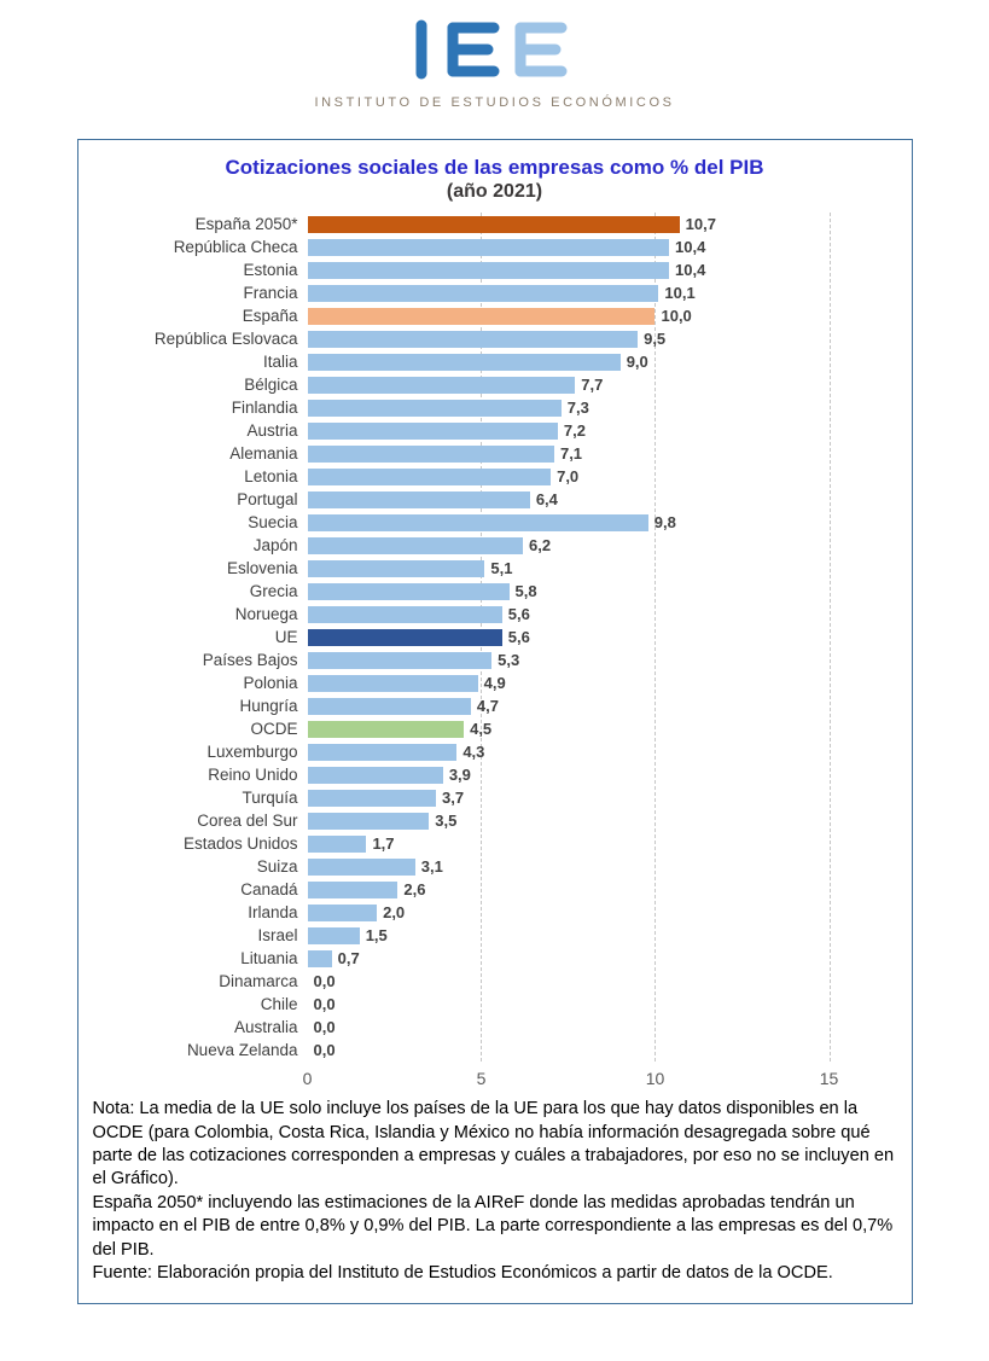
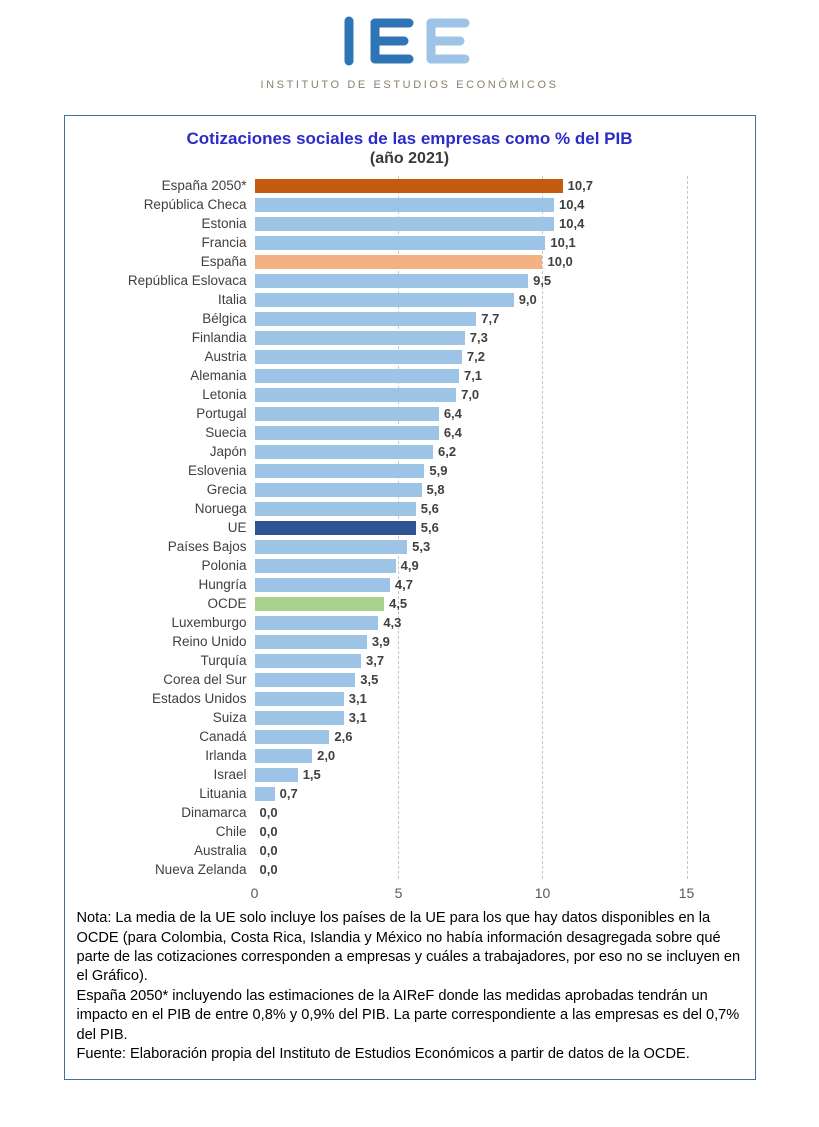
Suecia: 9,8 -> 6,4
Eslovenia: 5,1 -> 5,9
Estados Unidos: 1,7 -> 3,1
